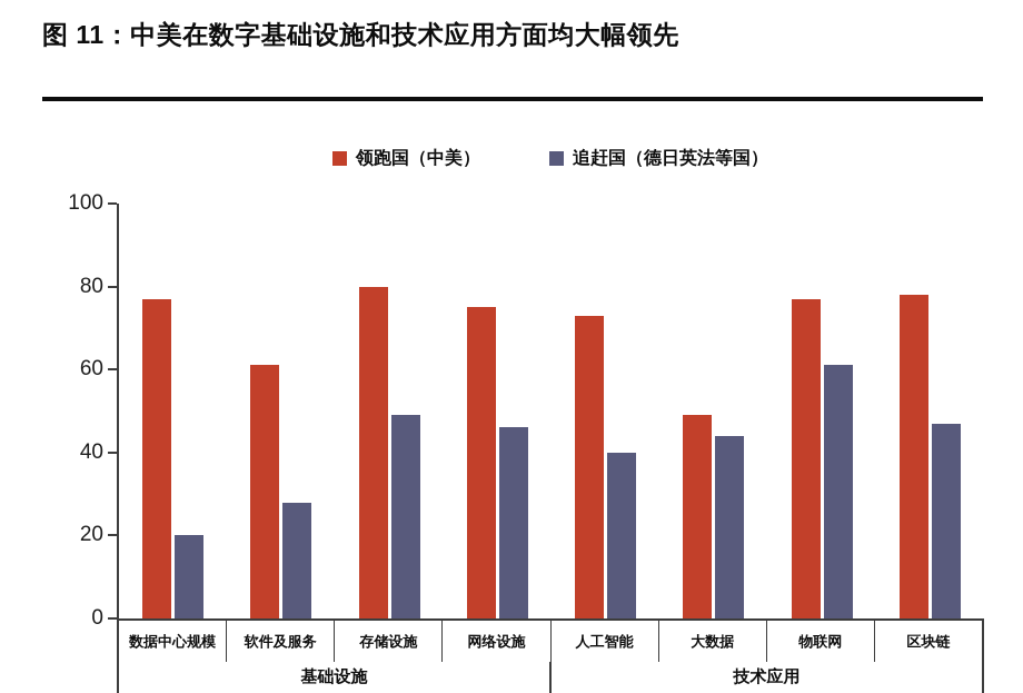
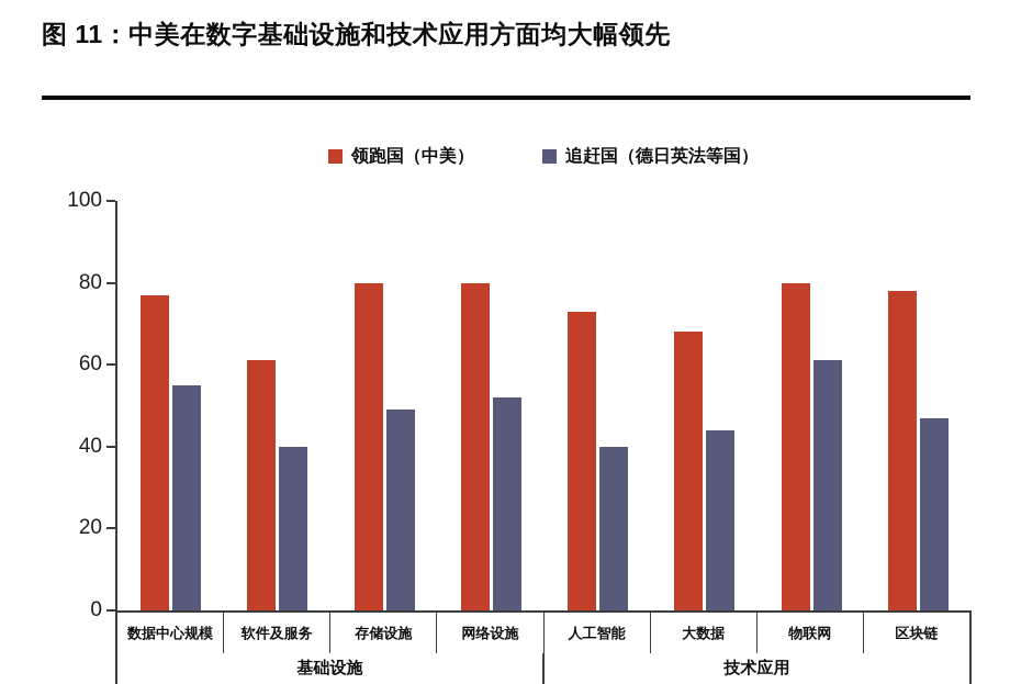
追赶国（德日英法等国）/数据中心规模: 20 -> 55
追赶国（德日英法等国）/软件及服务: 28 -> 40
领跑国（中美）/网络设施: 75 -> 80
追赶国（德日英法等国）/网络设施: 46 -> 52
领跑国（中美）/大数据: 49 -> 68
领跑国（中美）/物联网: 77 -> 80
